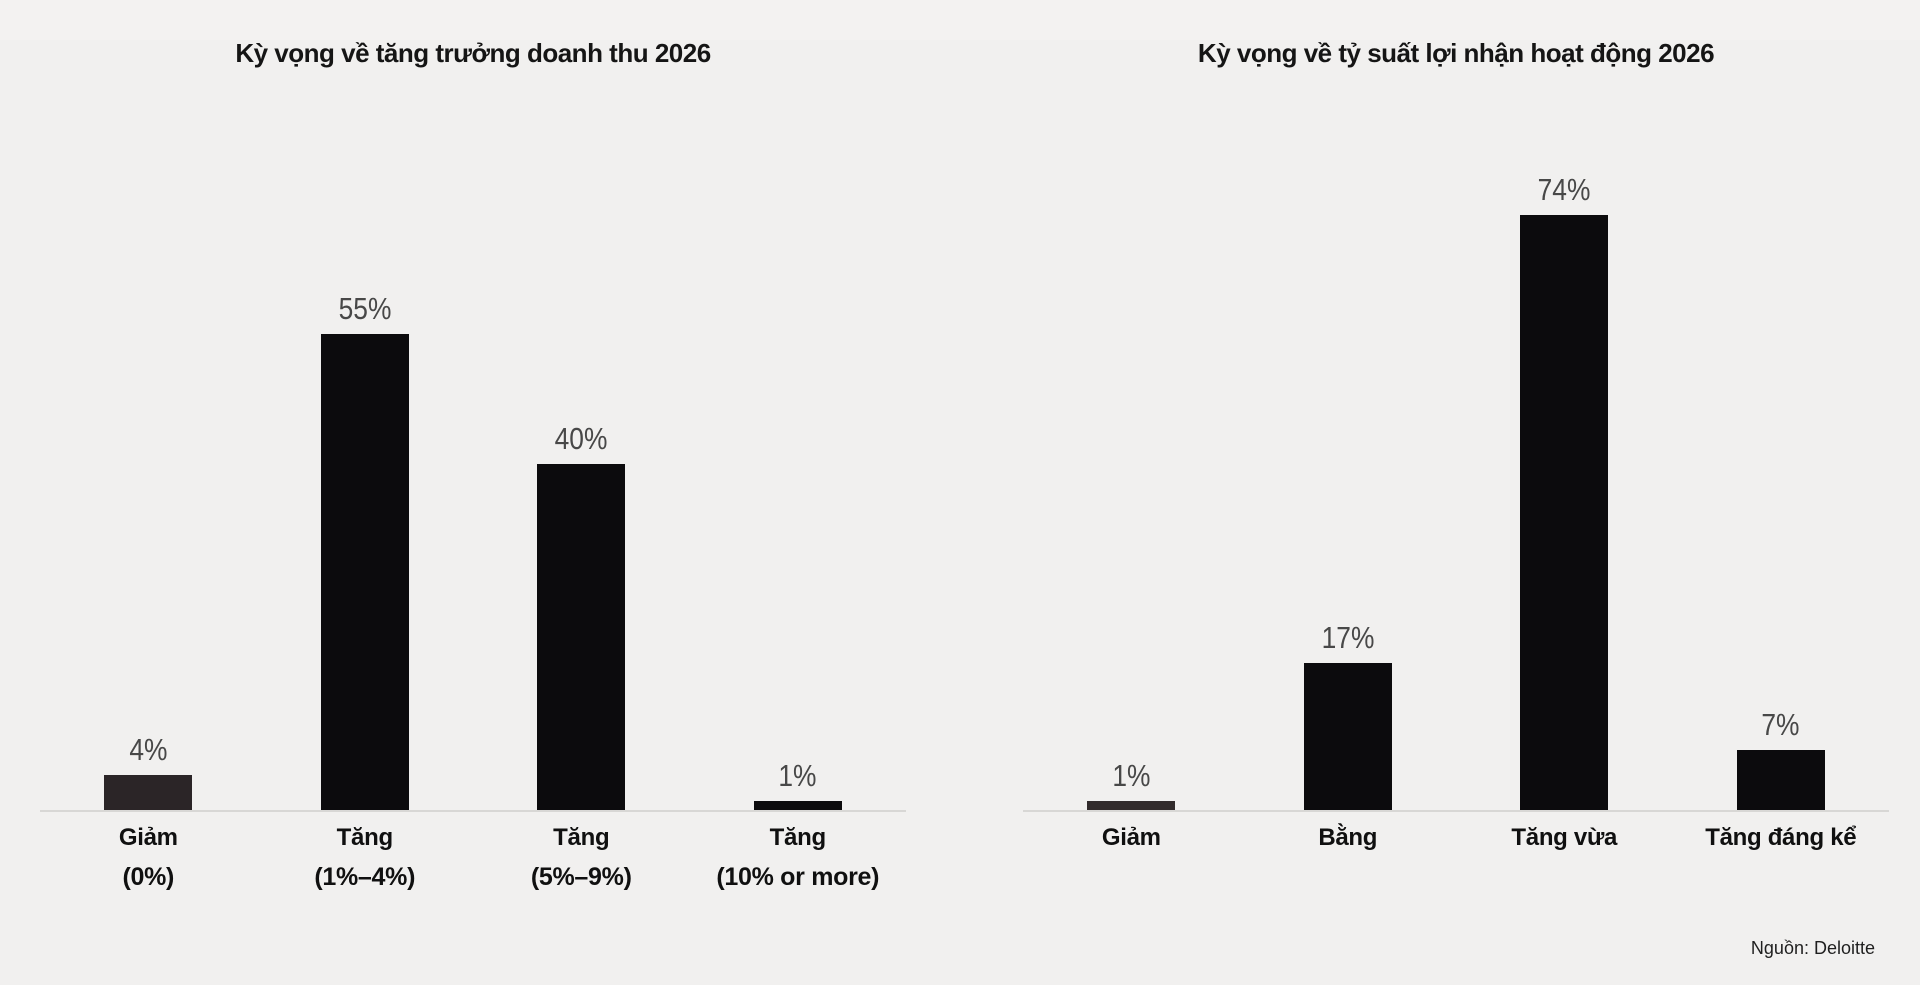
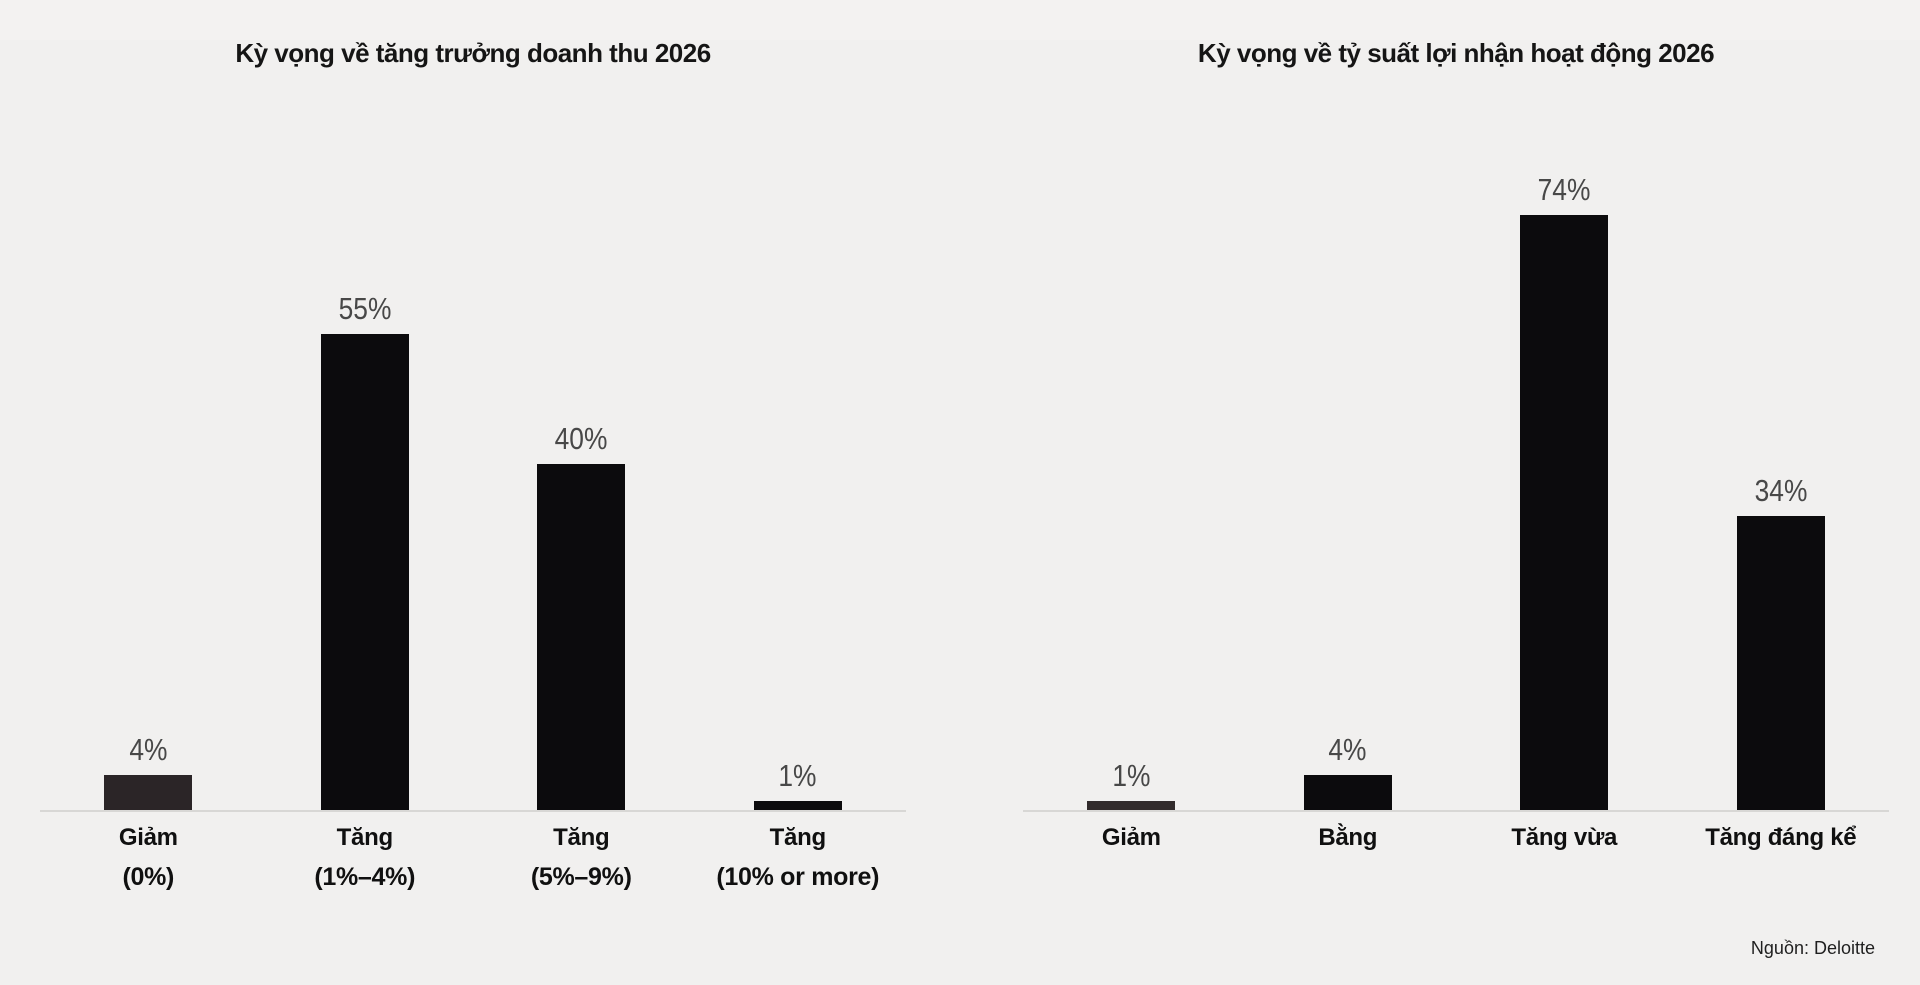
Kỳ vọng về tỷ suất lợi nhận hoạt động 2026/Bằng: 17% -> 4%
Kỳ vọng về tỷ suất lợi nhận hoạt động 2026/Tăng đáng kể: 7% -> 34%
